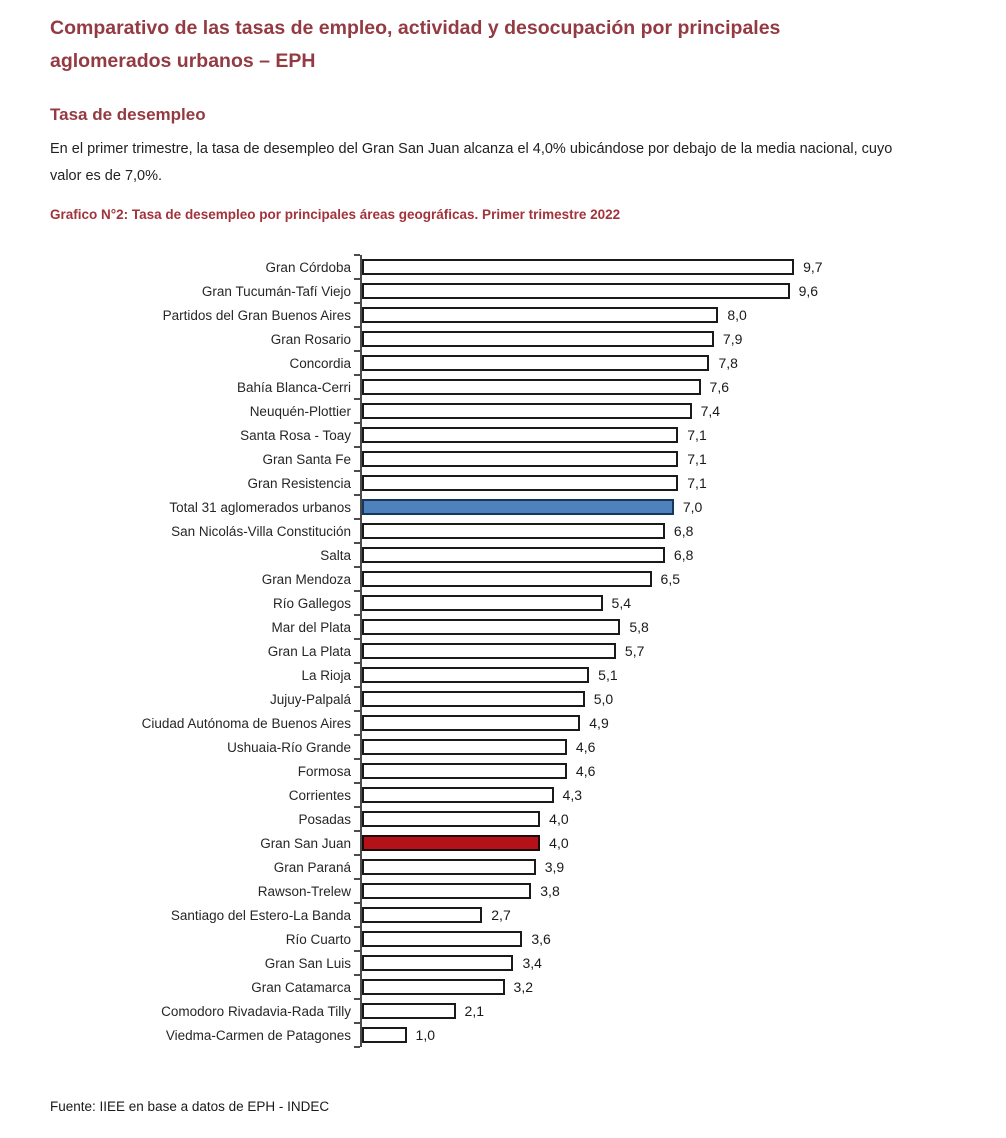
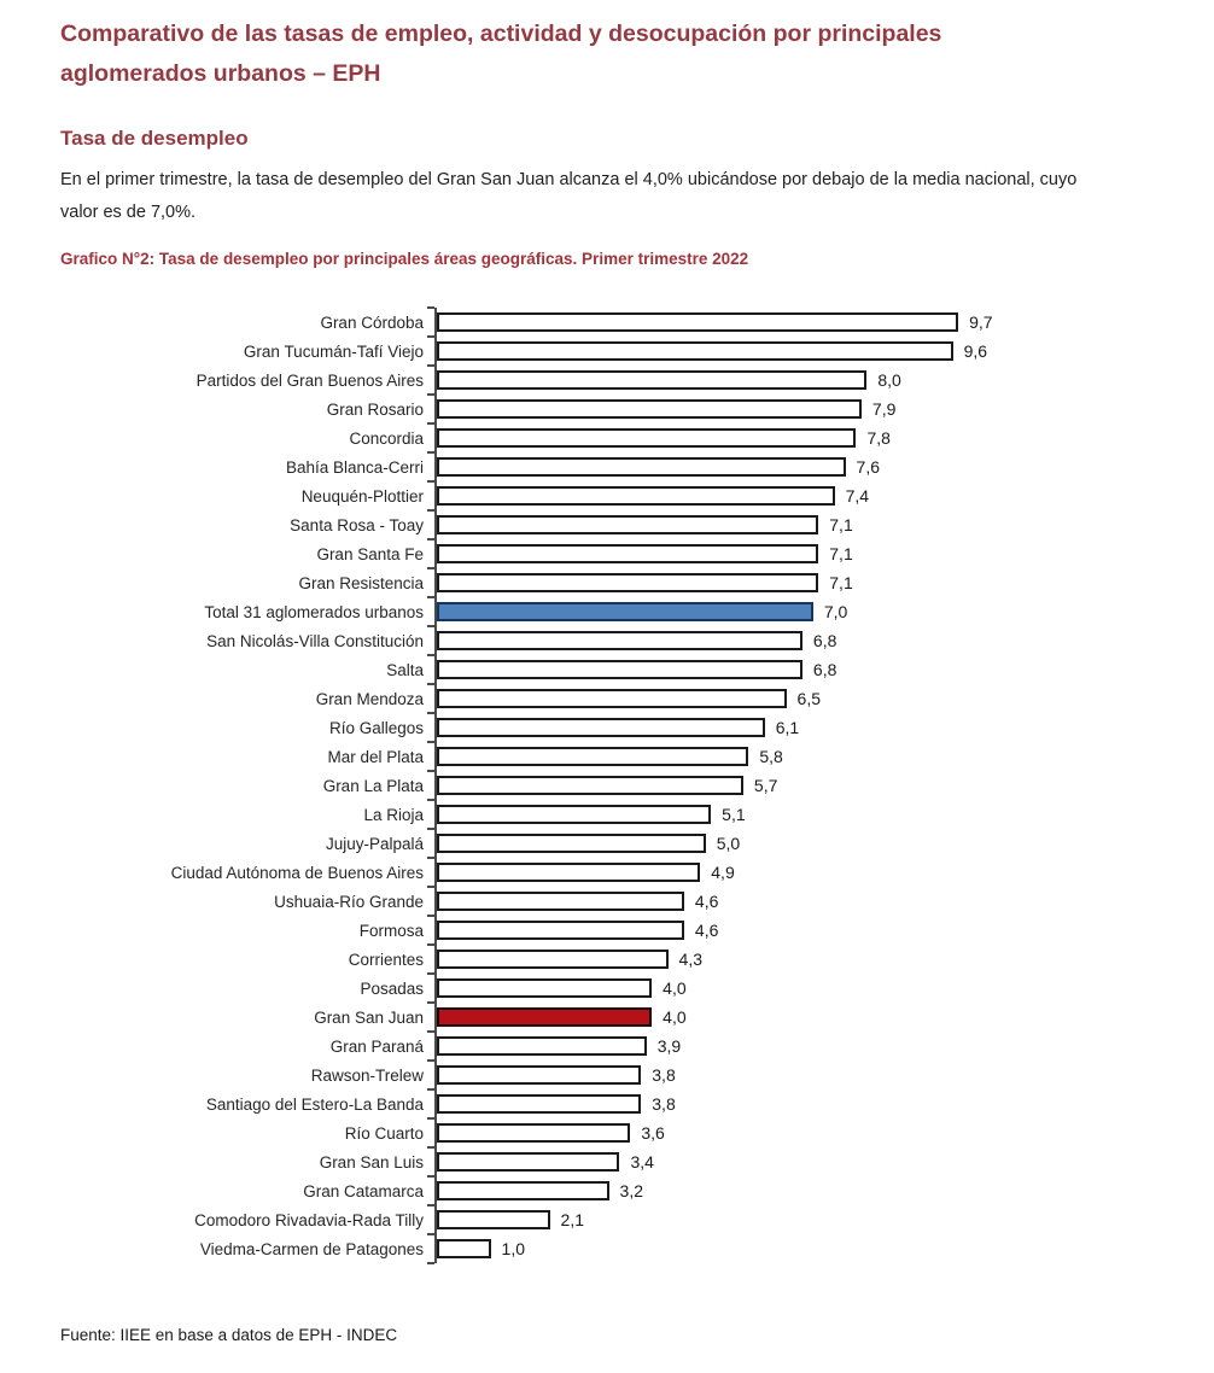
Río Gallegos: 5,4 -> 6,1
Santiago del Estero-La Banda: 2,7 -> 3,8
